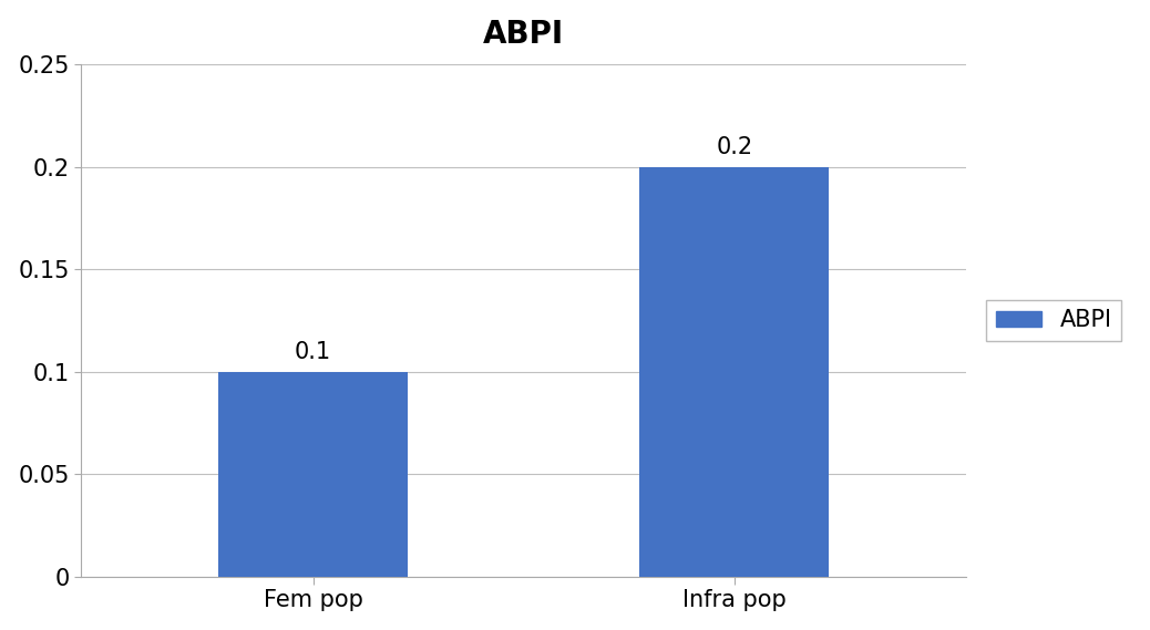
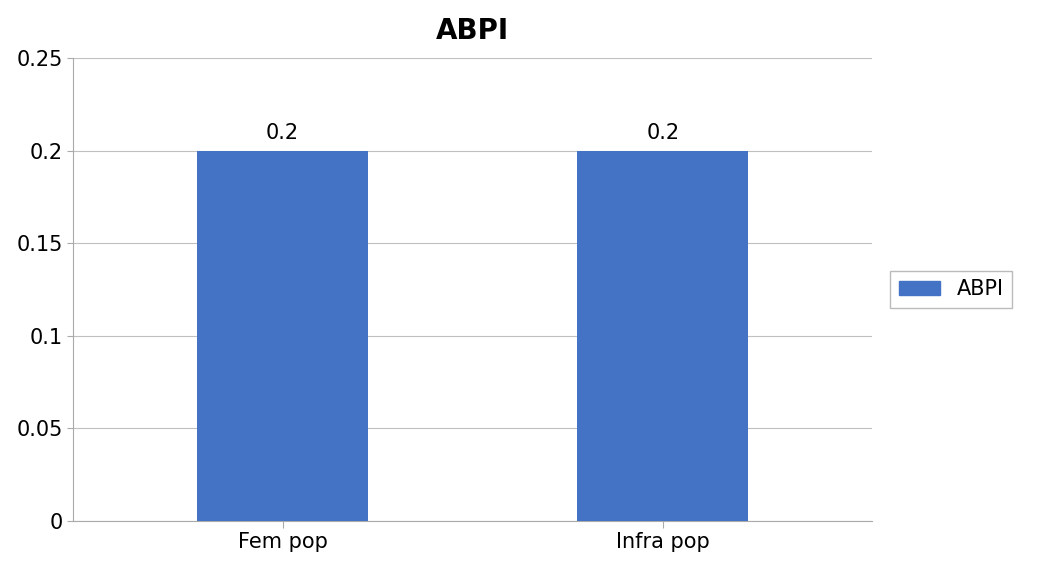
Fem pop: 0.1 -> 0.2
